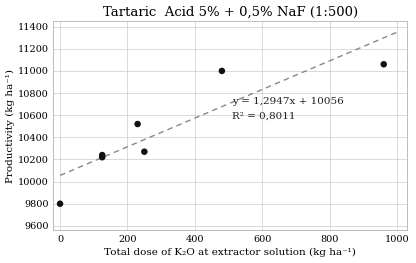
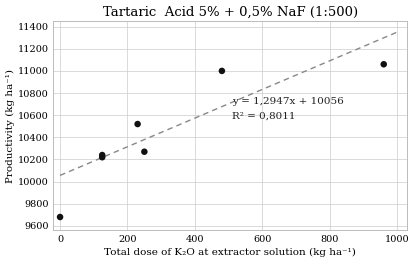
0: 9800 -> 9680
